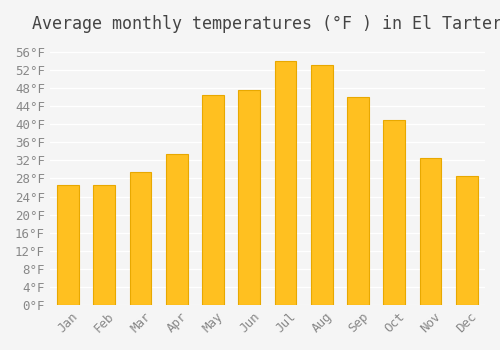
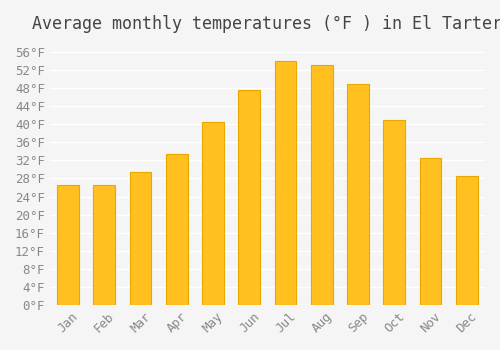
May: 46.5°F -> 40.5°F
Sep: 46.0°F -> 49.0°F
